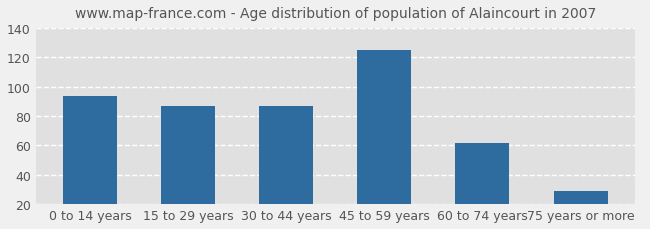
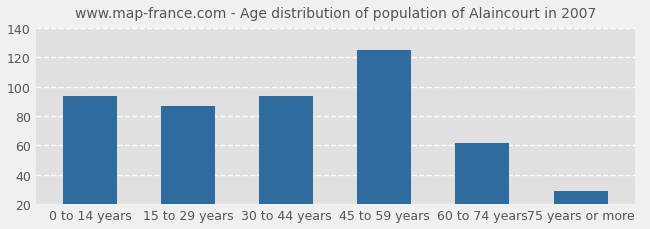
30 to 44 years: 87 -> 94
